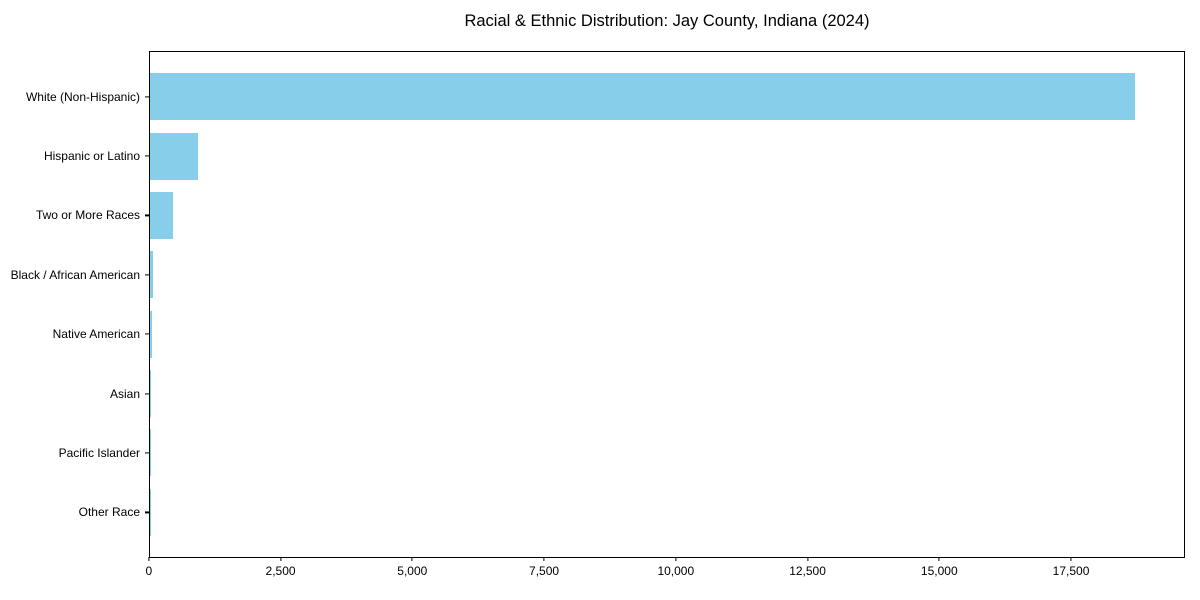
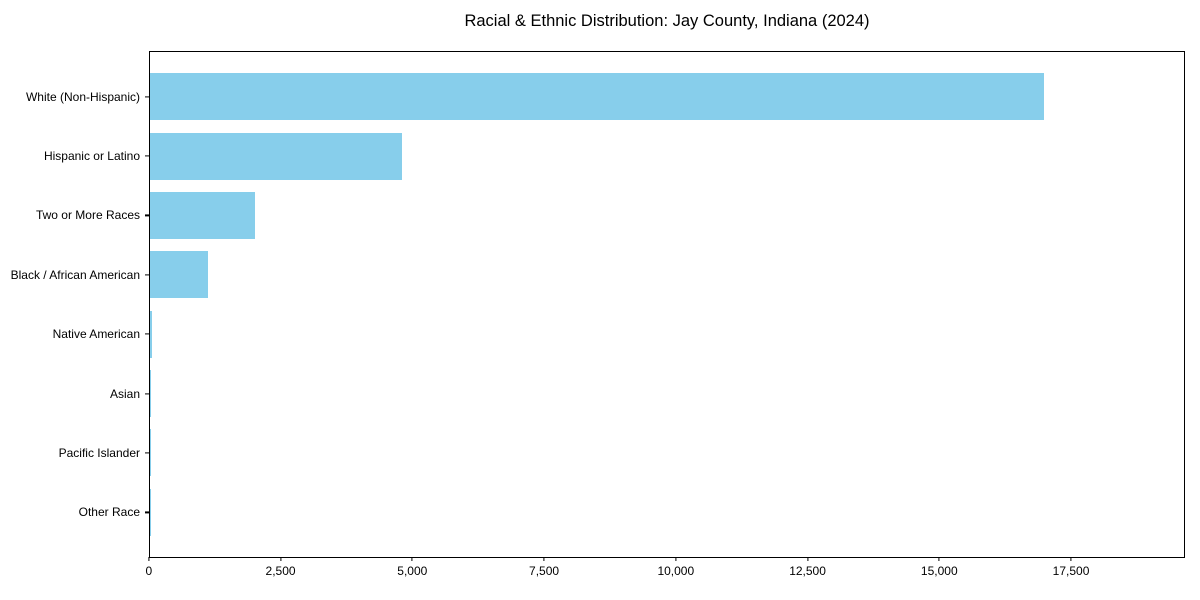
White (Non-Hispanic): 18700 -> 17000
Hispanic or Latino: 900 -> 4800
Two or More Races: 400 -> 2000
Black / African American: 100 -> 1100
